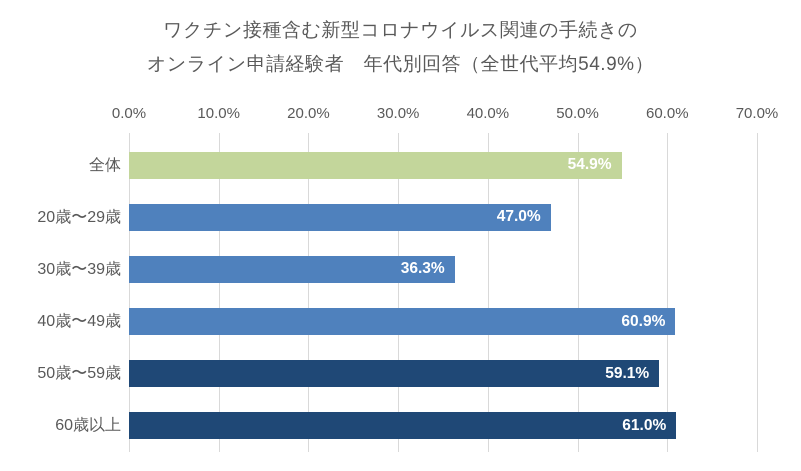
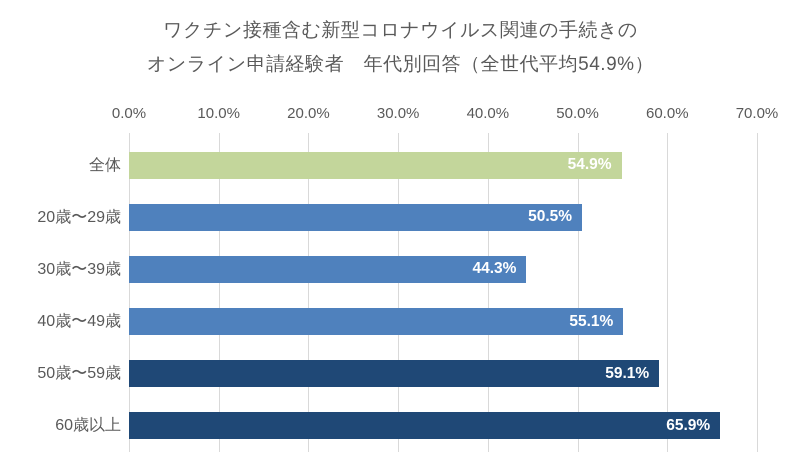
20歳〜29歳: 47.0% -> 50.5%
30歳〜39歳: 36.3% -> 44.3%
40歳〜49歳: 60.9% -> 55.1%
60歳以上: 61.0% -> 65.9%
